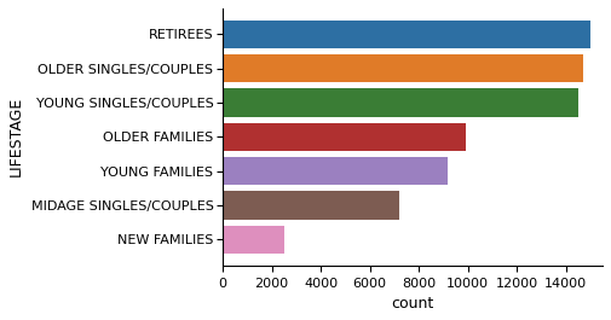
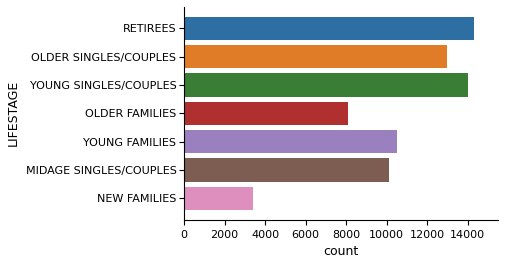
RETIREES: 15000 -> 14300
OLDER SINGLES/COUPLES: 14700 -> 13000
YOUNG SINGLES/COUPLES: 14500 -> 14000
OLDER FAMILIES: 9900 -> 8100
YOUNG FAMILIES: 9200 -> 10500
MIDAGE SINGLES/COUPLES: 7200 -> 10100
NEW FAMILIES: 2500 -> 3400
